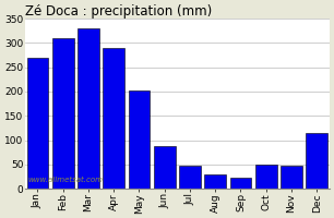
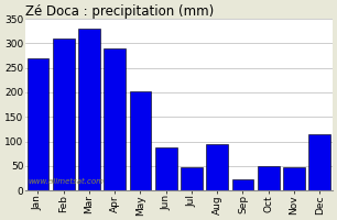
Aug: 30 -> 95
